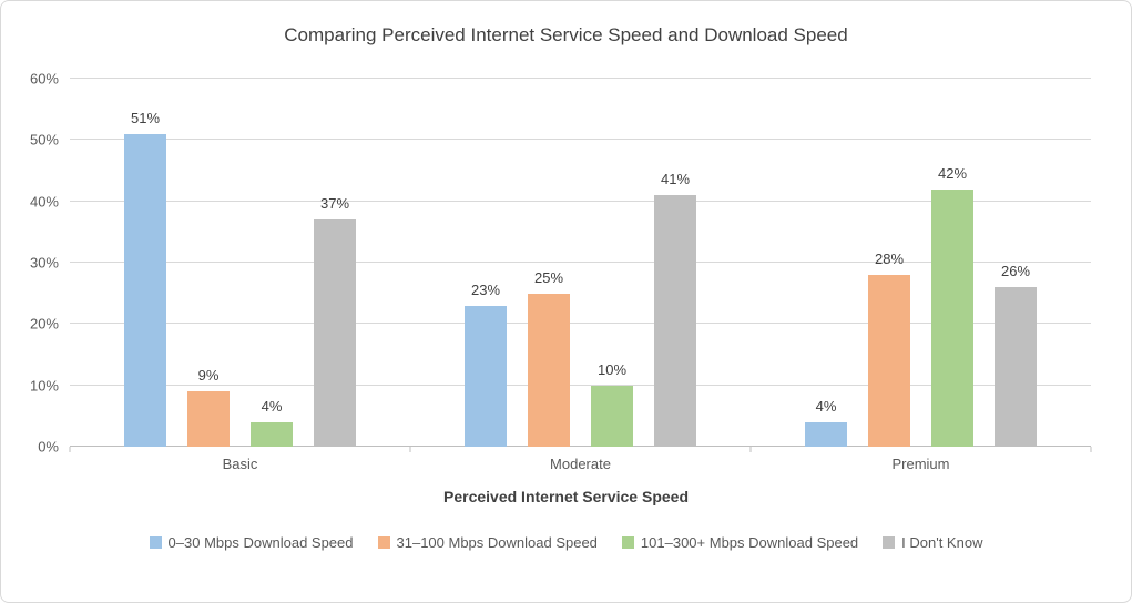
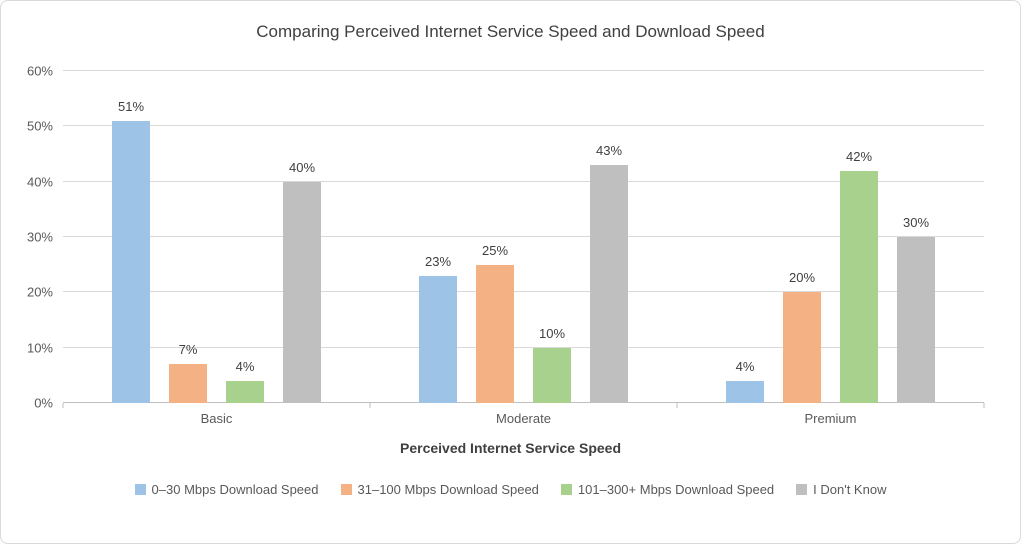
31–100 Mbps Download Speed/Basic: 9% -> 7%
I Don't Know/Basic: 37% -> 40%
I Don't Know/Moderate: 41% -> 43%
31–100 Mbps Download Speed/Premium: 28% -> 20%
I Don't Know/Premium: 26% -> 30%
